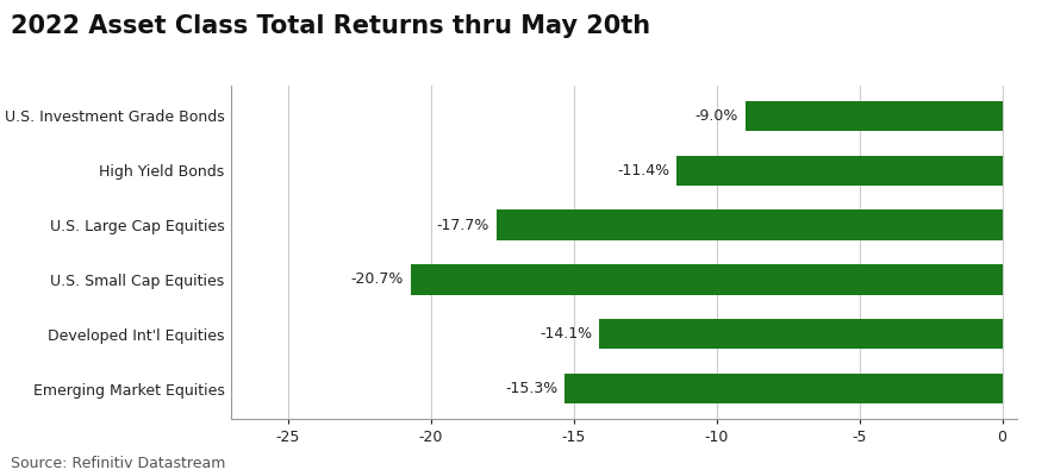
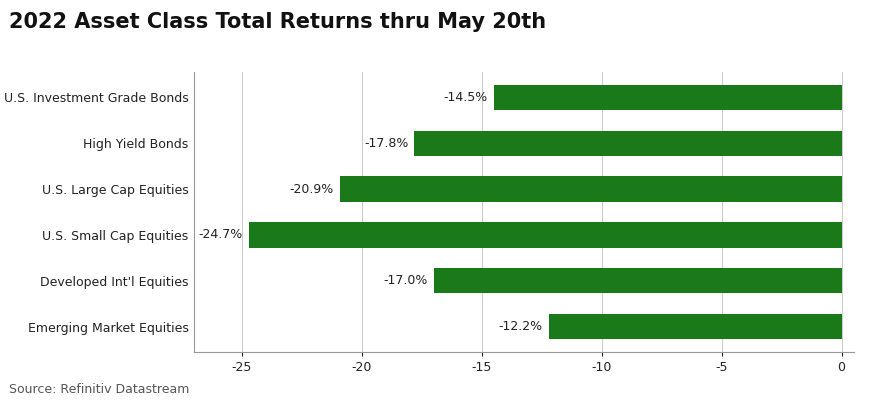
U.S. Investment Grade Bonds: -9.0% -> -14.5%
High Yield Bonds: -11.4% -> -17.8%
U.S. Large Cap Equities: -17.7% -> -20.9%
U.S. Small Cap Equities: -20.7% -> -24.7%
Developed Int'l Equities: -14.1% -> -17.0%
Emerging Market Equities: -15.3% -> -12.2%
